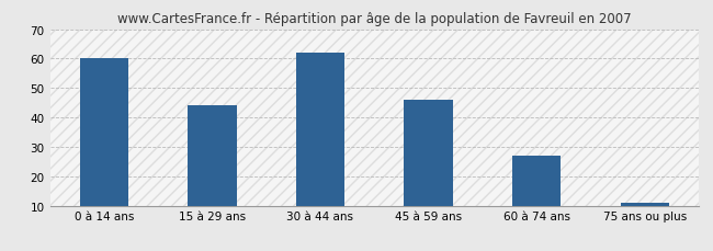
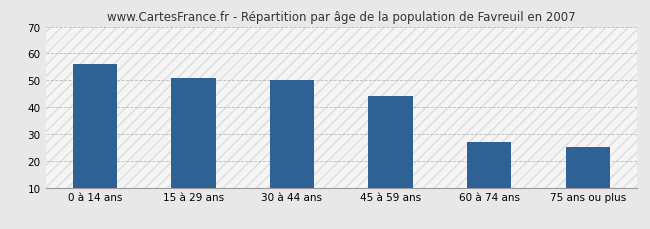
0 à 14 ans: 60 -> 56
15 à 29 ans: 44 -> 51
30 à 44 ans: 62 -> 50
45 à 59 ans: 46 -> 44
75 ans ou plus: 11 -> 25
